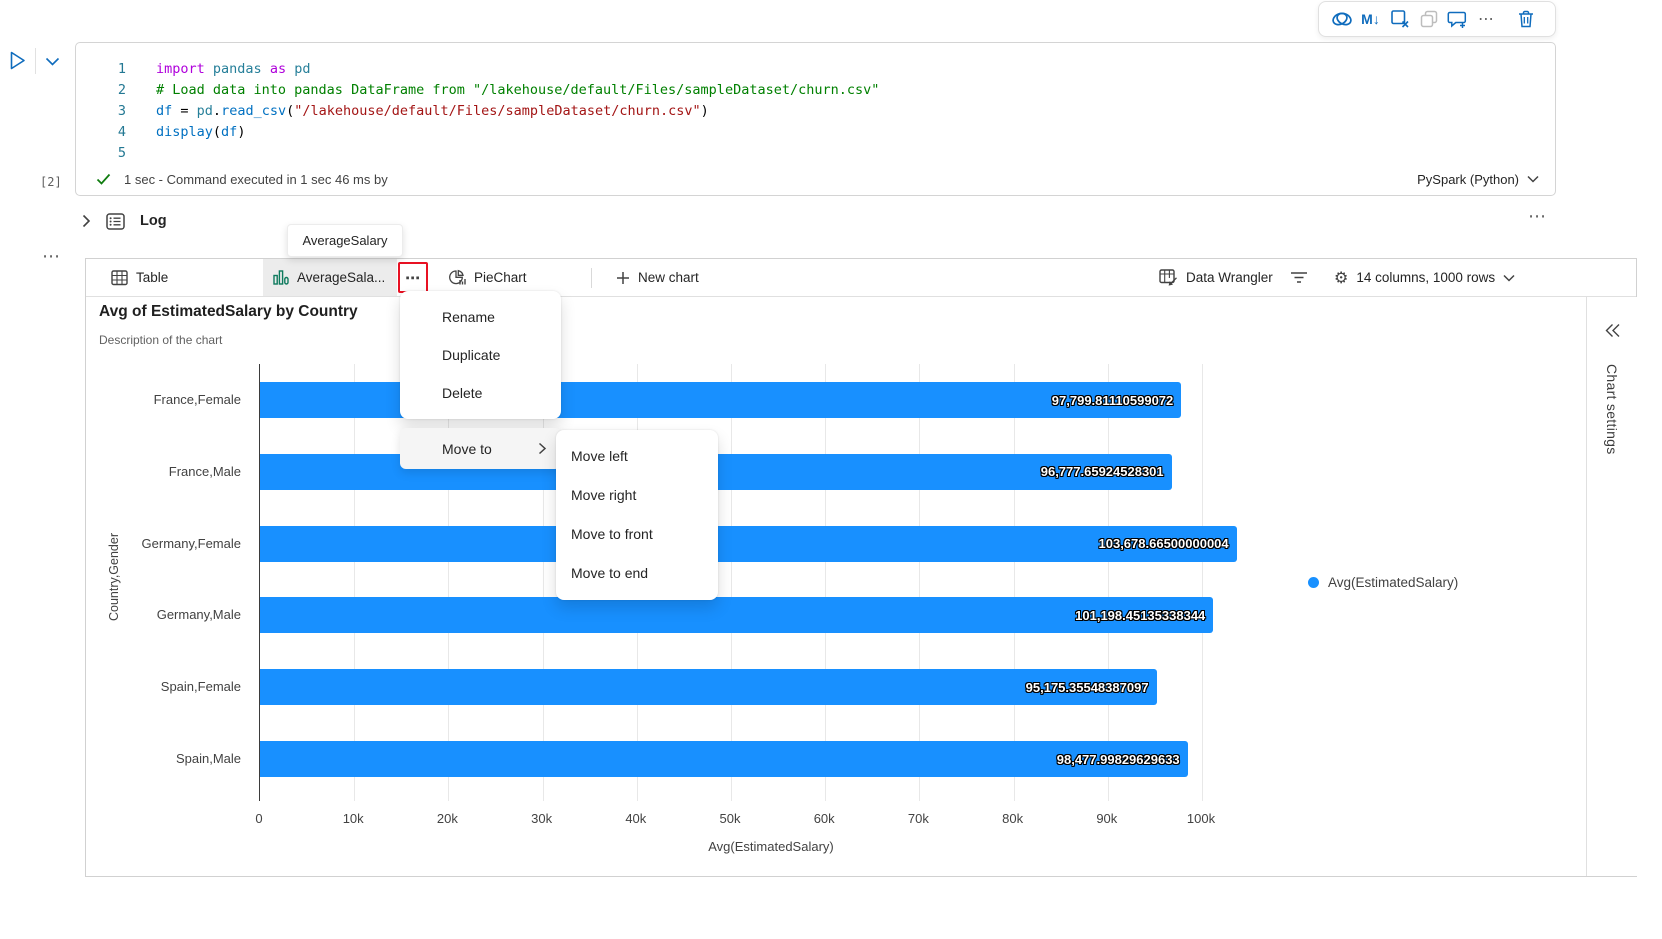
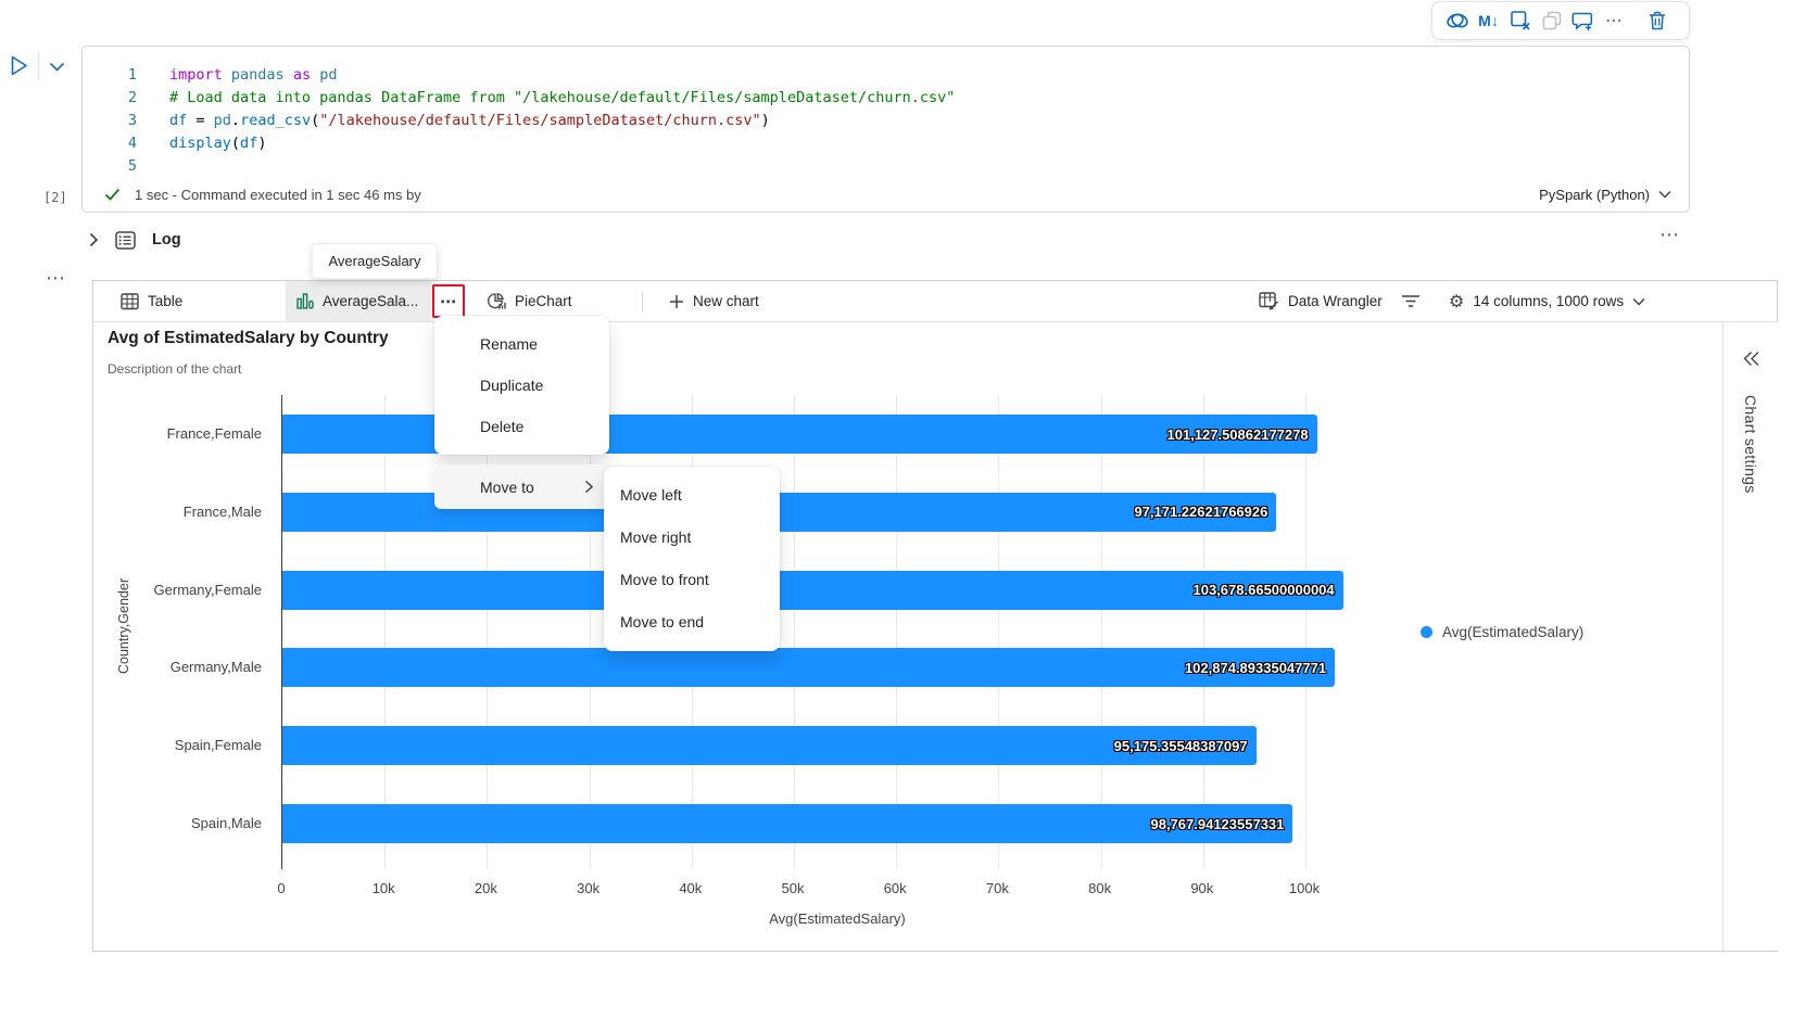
France,Female: 97,799.81110599072 -> 101,127.50862177278
France,Male: 96,777.65924528301 -> 97,171.22621766926
Germany,Male: 101,198.45135338344 -> 102,874.89335047771
Spain,Male: 98,477.99829629633 -> 98,767.94123557331
